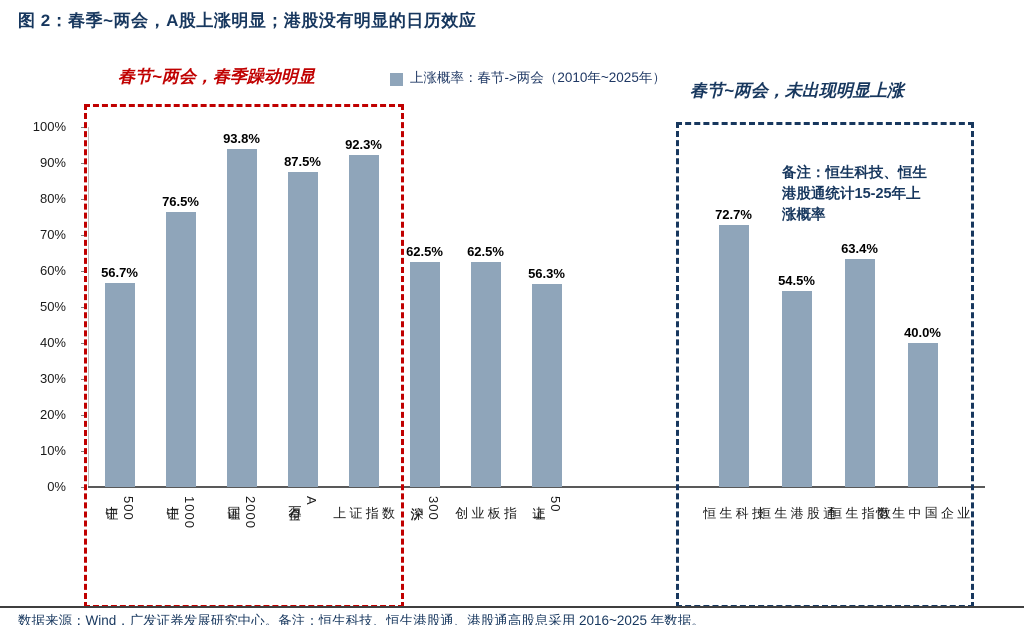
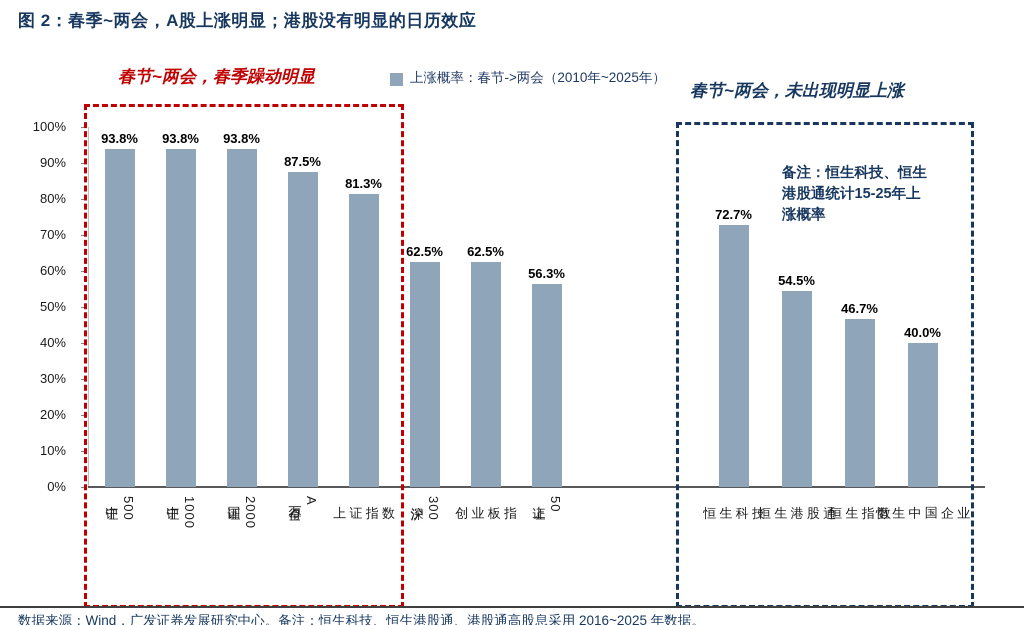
中证500: 56.7% -> 93.8%
中证1000: 76.5% -> 93.8%
上证指数: 92.3% -> 81.3%
恒生指数: 63.4% -> 46.7%
